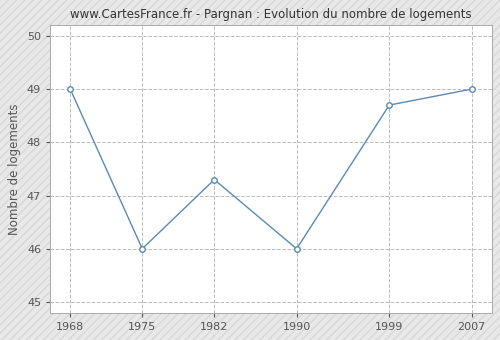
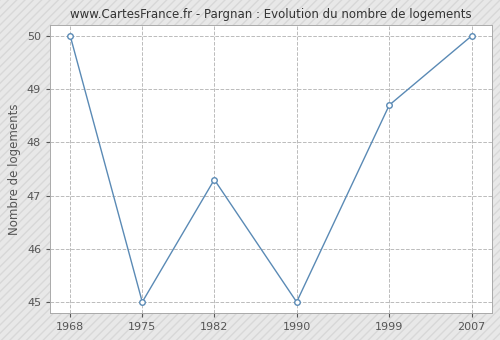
1968: 49.0 -> 50.0
1975: 46.0 -> 45.0
1990: 46.0 -> 45.0
2007: 49.0 -> 50.0
